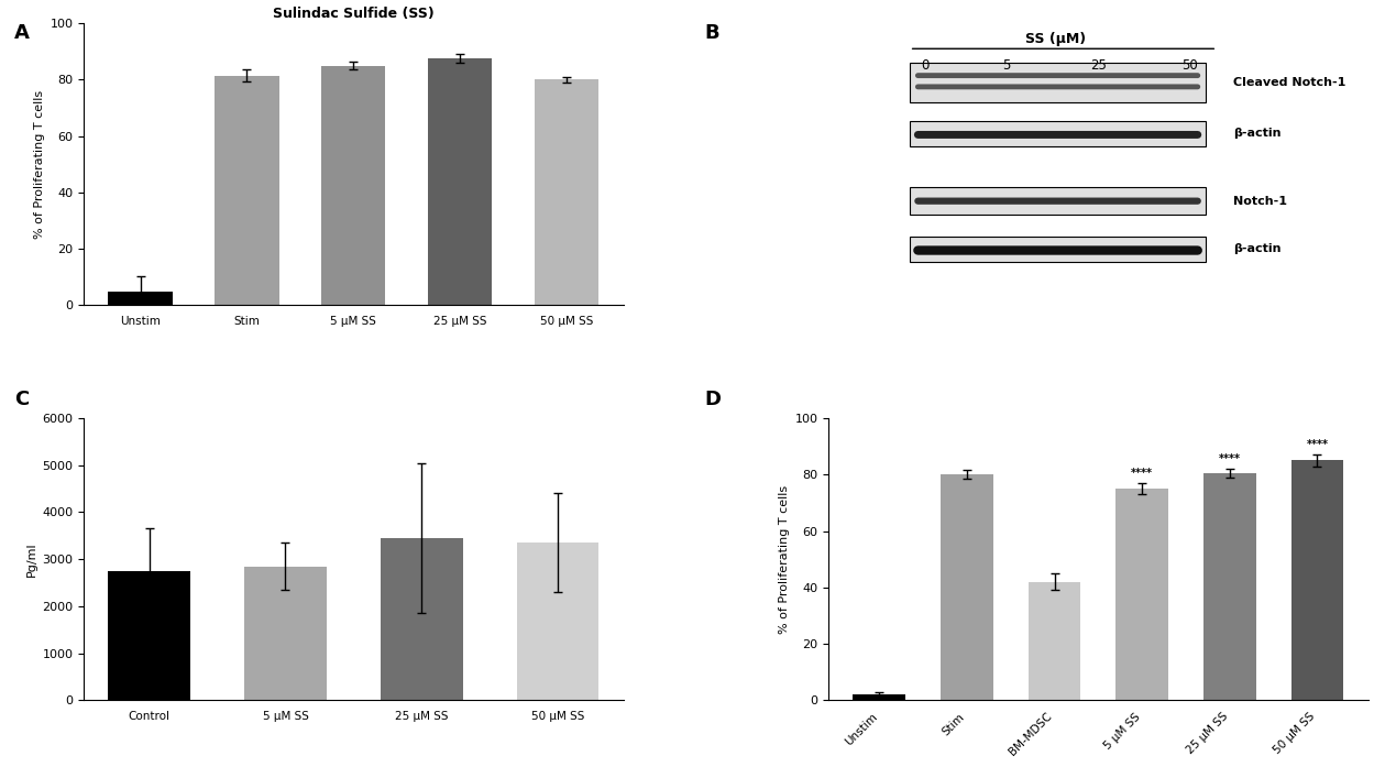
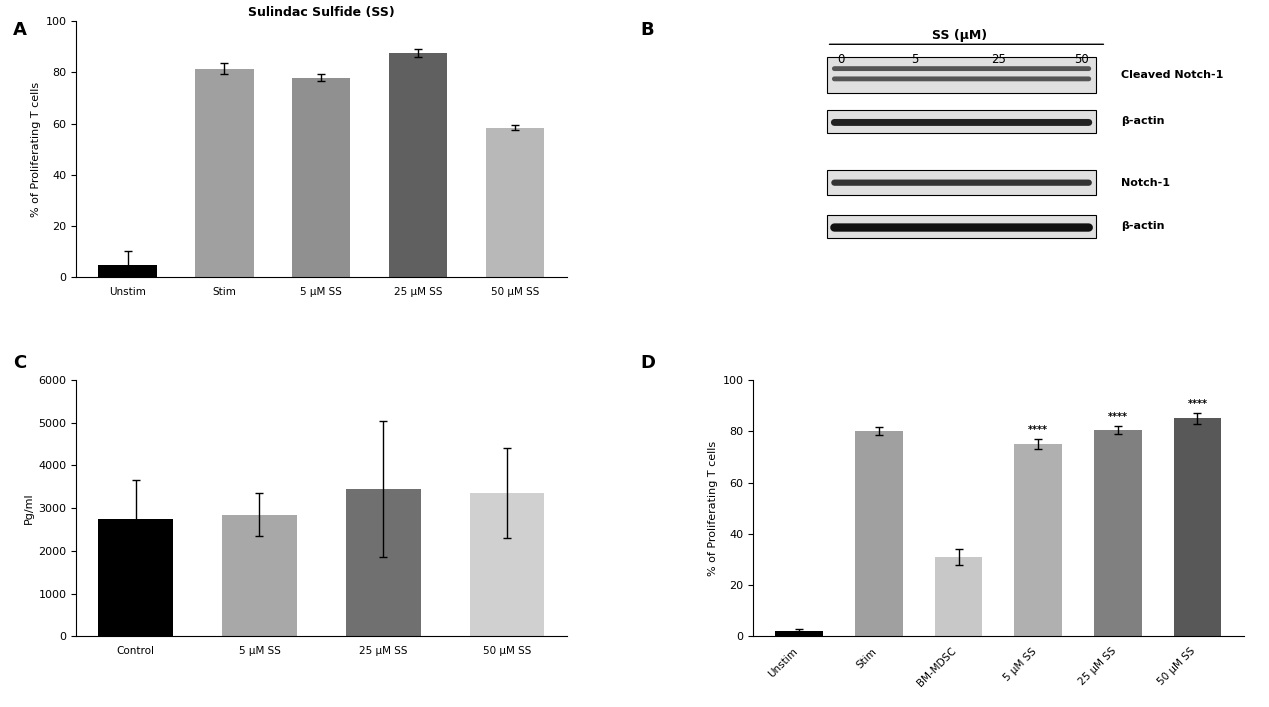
Sulindac Sulfide (SS)/5 μM SS: 85.0 -> 78.0
Sulindac Sulfide (SS)/50 μM SS: 80.0 -> 58.5
BM-MDSC: 42.0 -> 31.0
